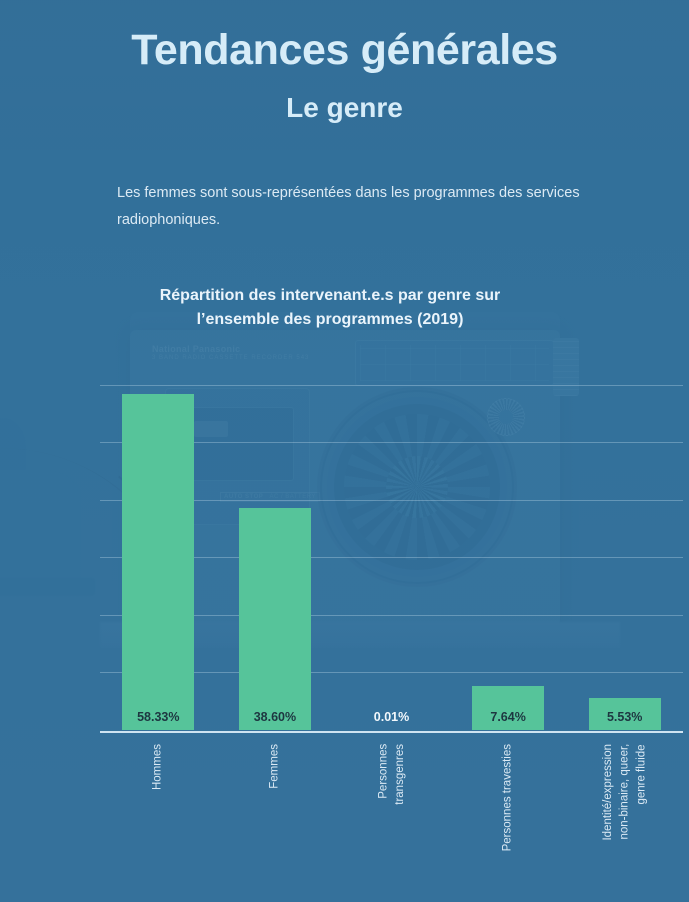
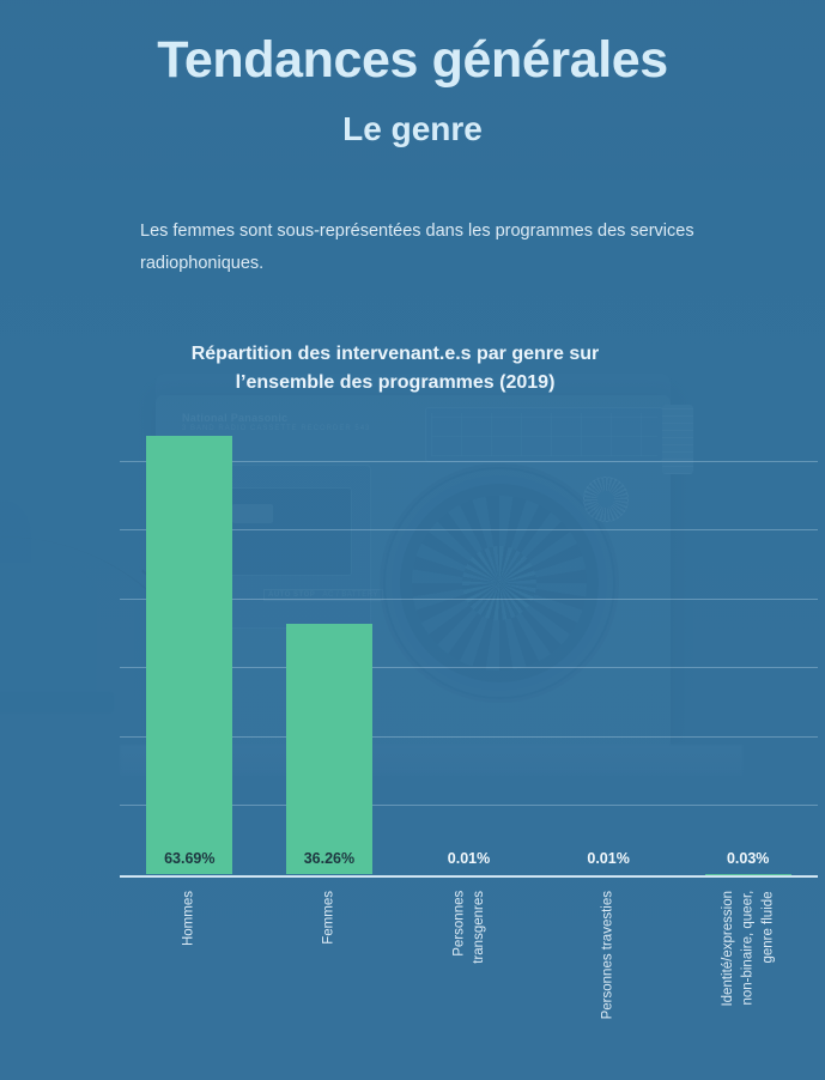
Hommes: 58.33% -> 63.69%
Femmes: 38.60% -> 36.26%
Personnes travesties: 7.64% -> 0.01%
Identité/expression non-binaire, queer, genre fluide: 5.53% -> 0.03%
